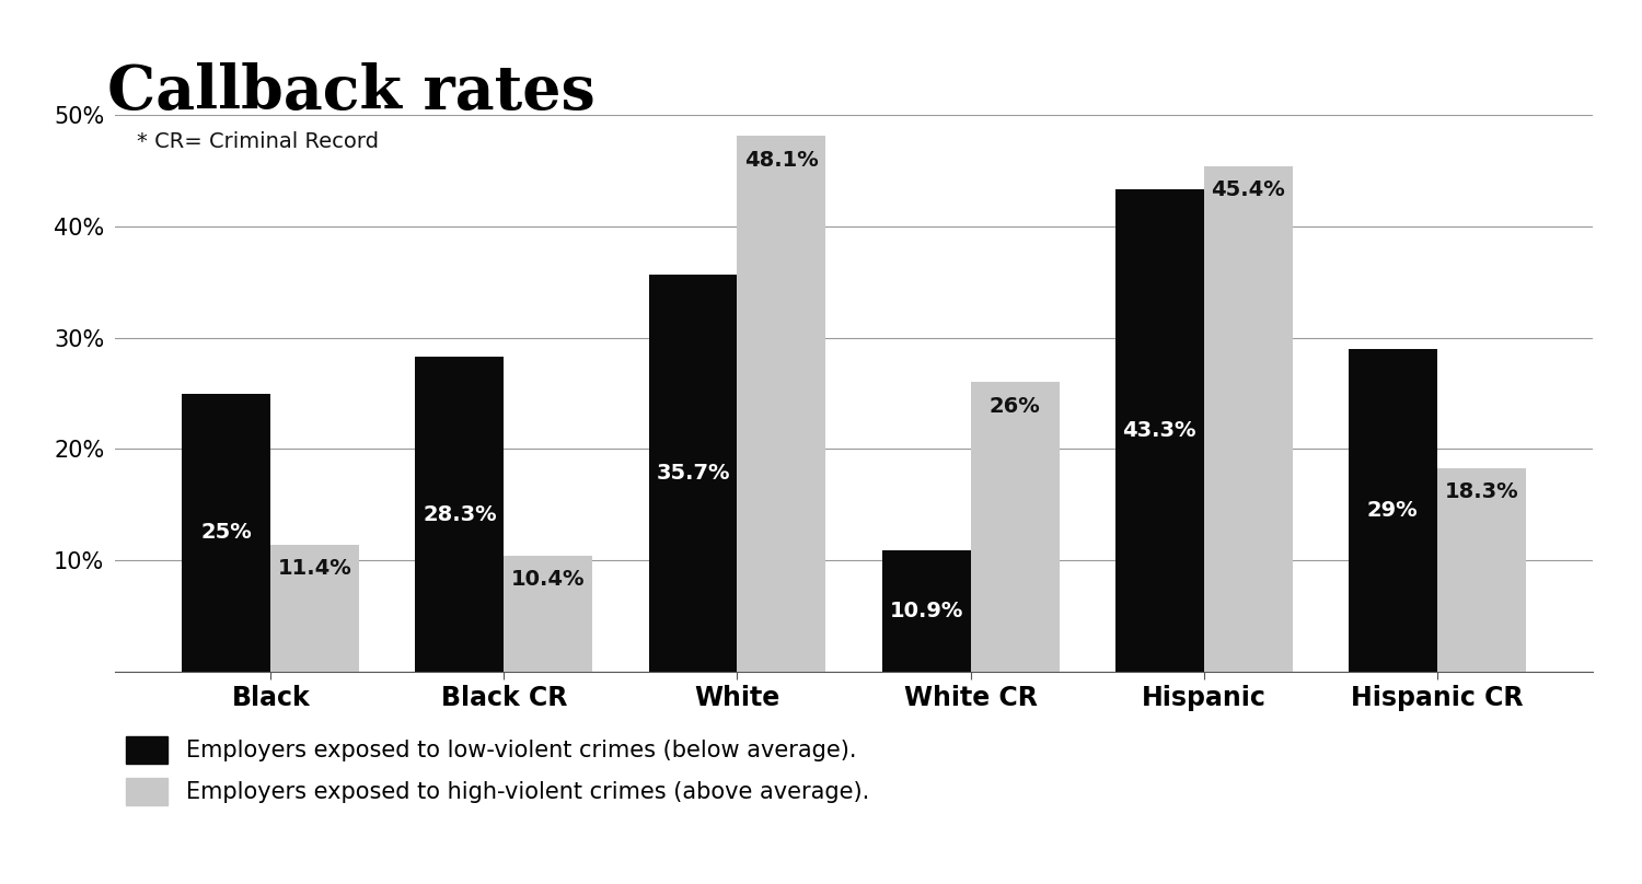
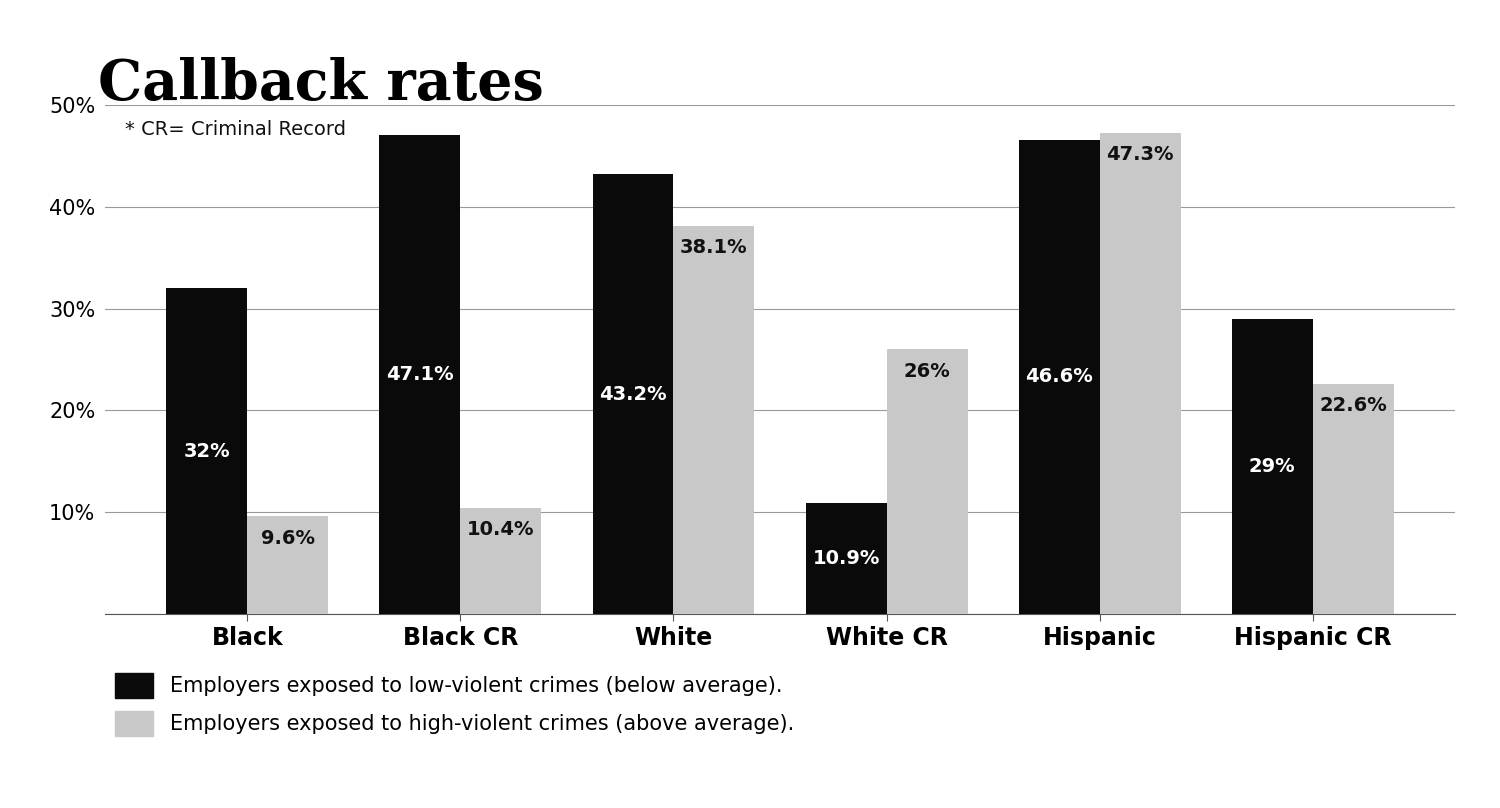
Employers exposed to low-violent crimes (below average)./Black: 25% -> 32%
Employers exposed to high-violent crimes (above average)./Black: 11.4% -> 9.6%
Employers exposed to low-violent crimes (below average)./Black CR: 28.3% -> 47.1%
Employers exposed to low-violent crimes (below average)./White: 35.7% -> 43.2%
Employers exposed to high-violent crimes (above average)./White: 48.1% -> 38.1%
Employers exposed to low-violent crimes (below average)./Hispanic: 43.3% -> 46.6%
Employers exposed to high-violent crimes (above average)./Hispanic: 45.4% -> 47.3%
Employers exposed to high-violent crimes (above average)./Hispanic CR: 18.3% -> 22.6%
